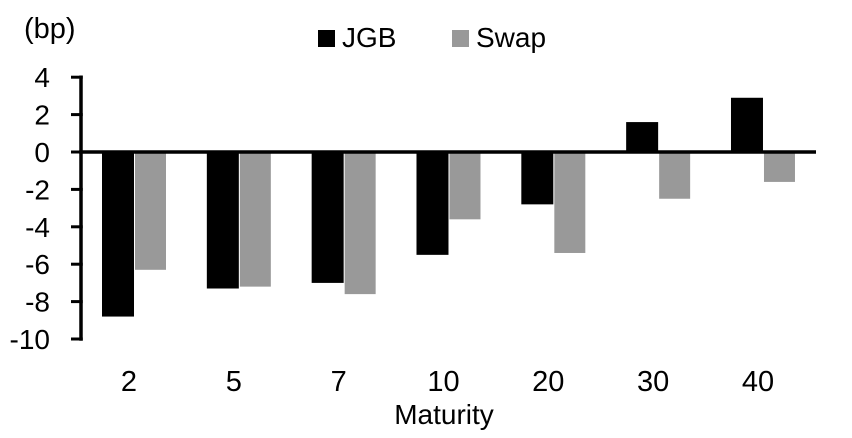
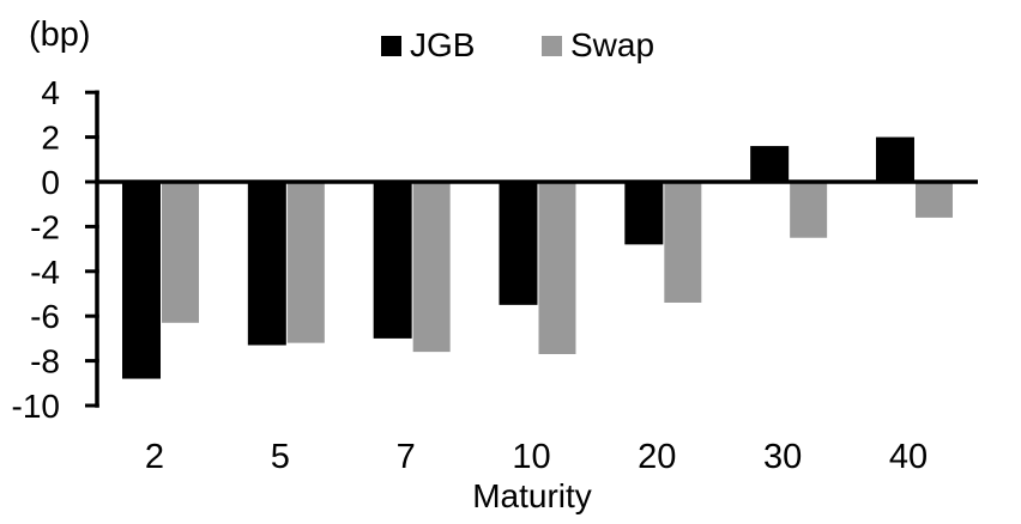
Swap/10: -3.6 -> -7.7
JGB/40: 2.9 -> 2.0
